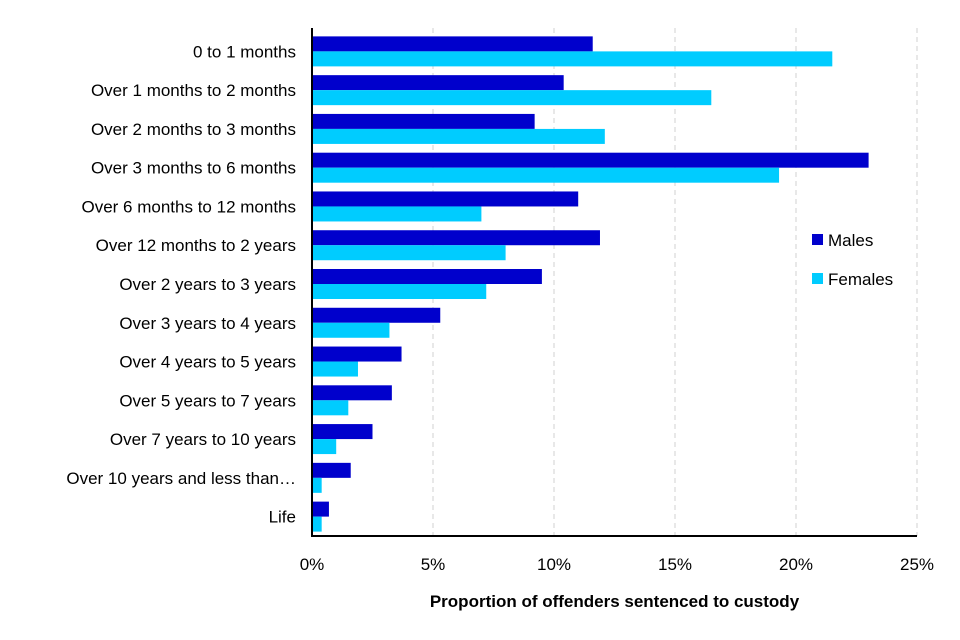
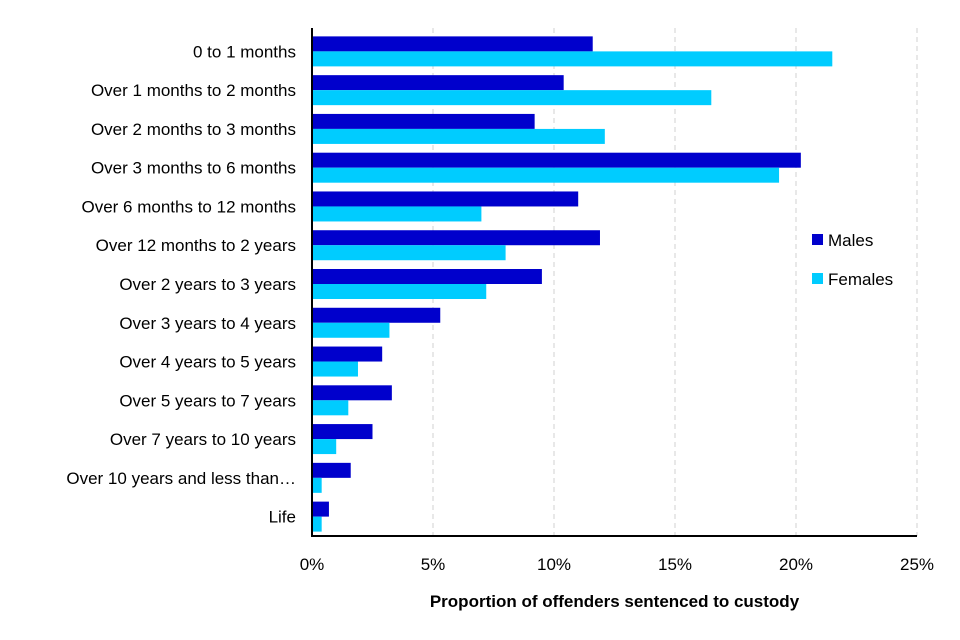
Males/Over 3 months to 6 months: 23.0% -> 20.2%
Males/Over 4 years to 5 years: 3.7% -> 2.9%
